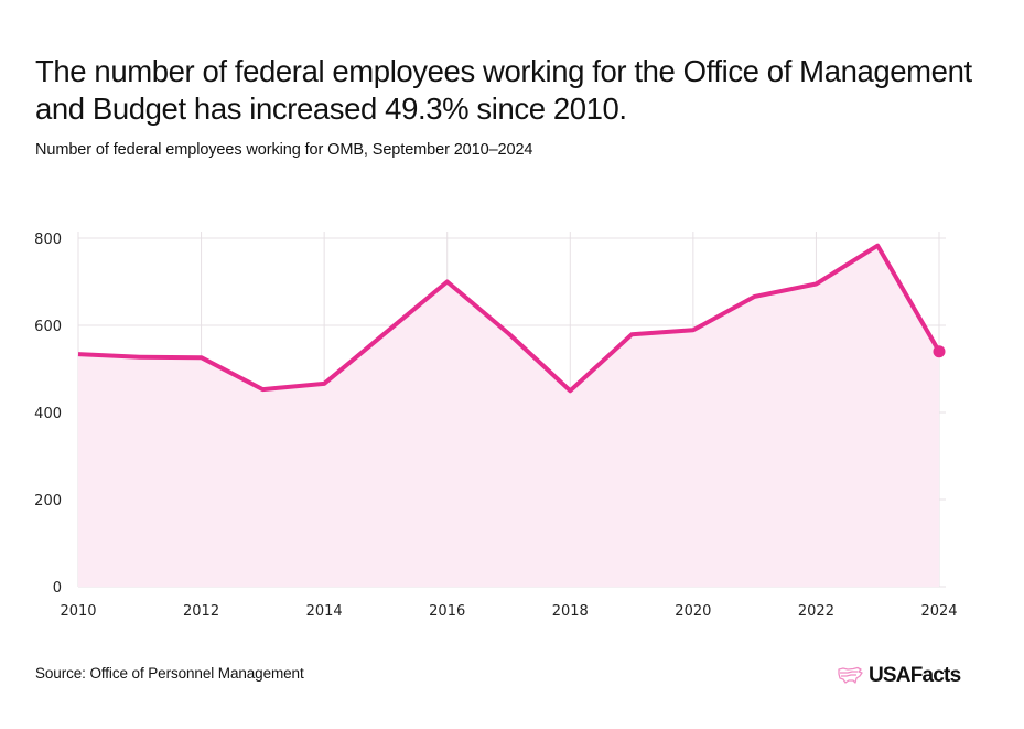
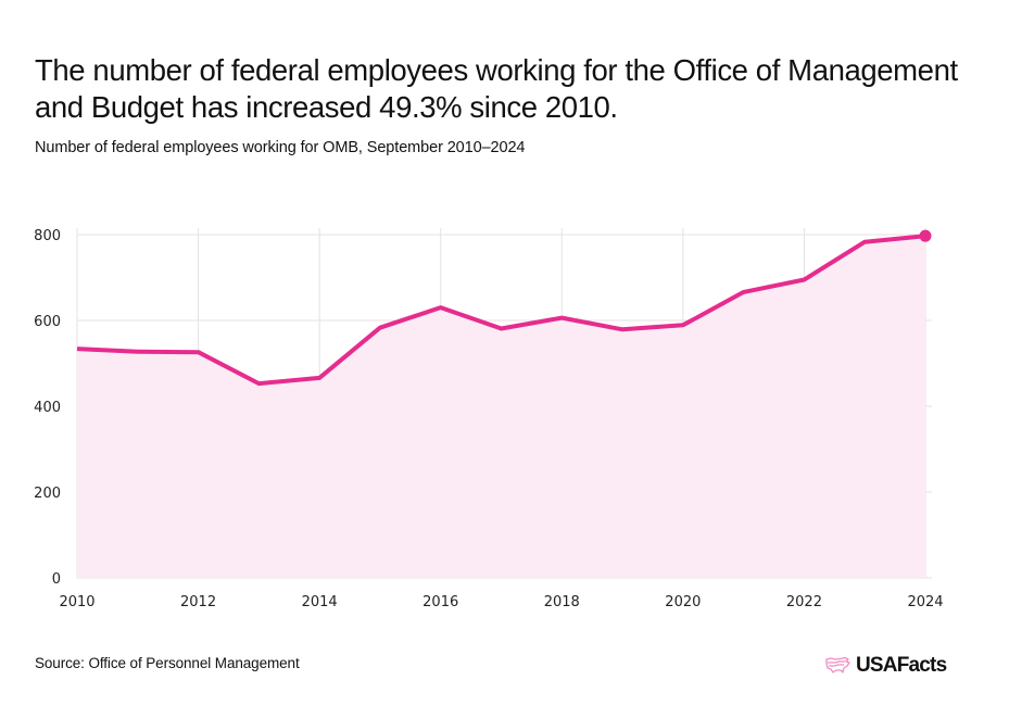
2016: 700 -> 630
2018: 450 -> 610
2024: 540 -> 800
